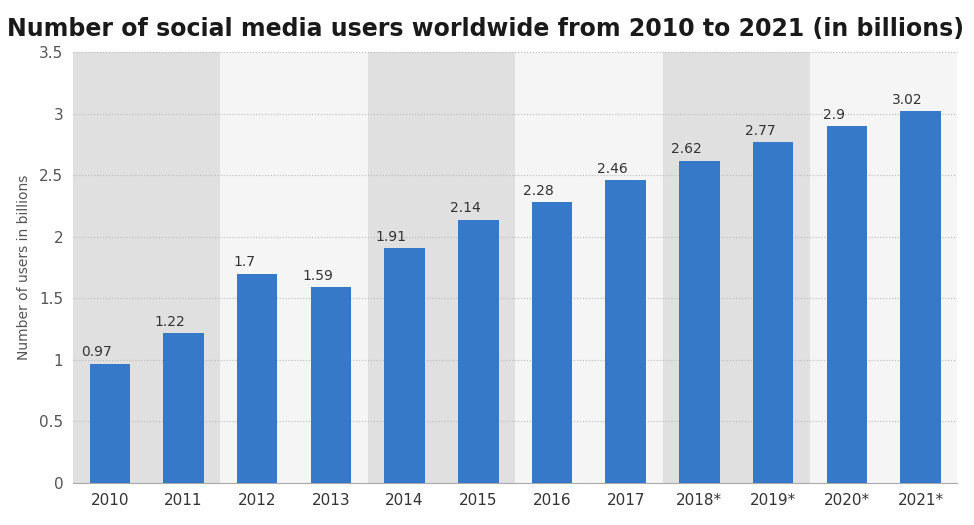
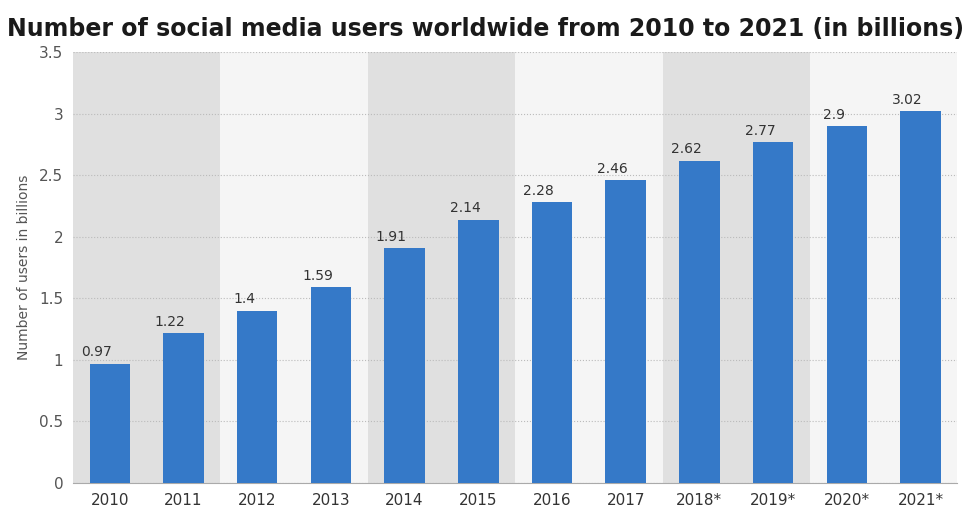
2012: 1.7 -> 1.4
